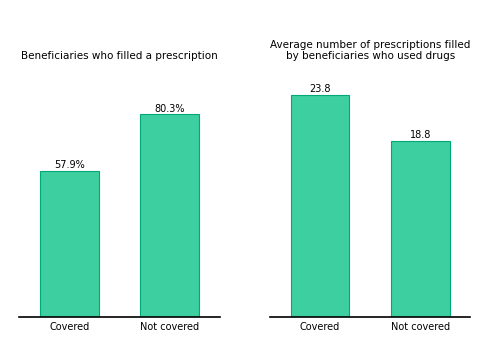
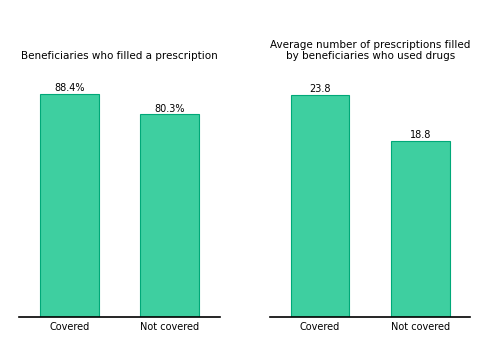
Beneficiaries who filled a prescription/Covered: 57.9% -> 88.4%
